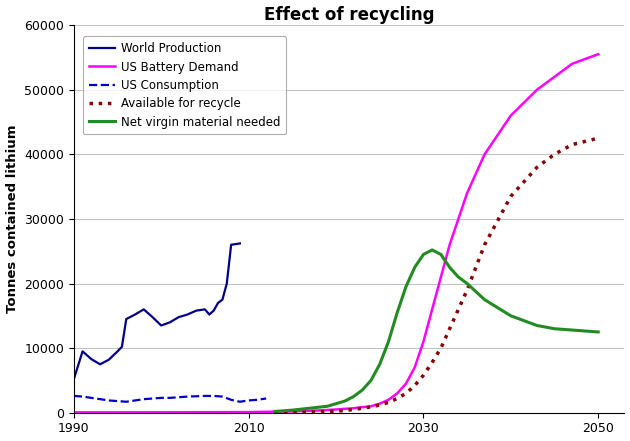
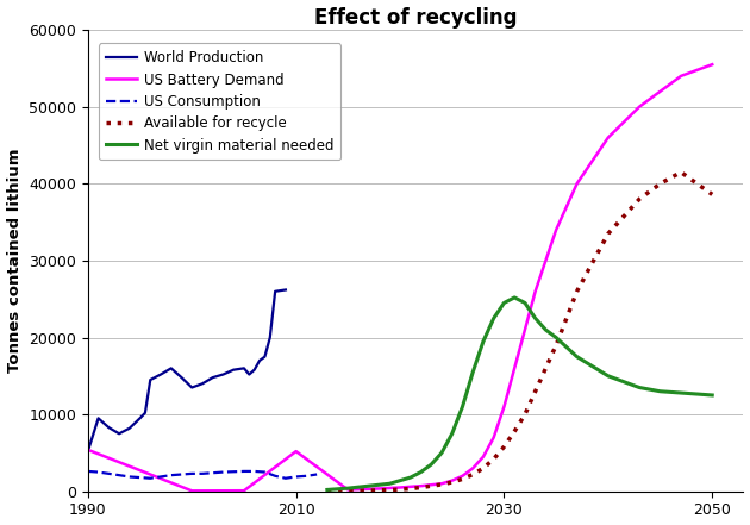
US Battery Demand/1990: 0 -> 5400
US Battery Demand/2010: 100 -> 5200
Available for recycle/2050: 42500 -> 38600
